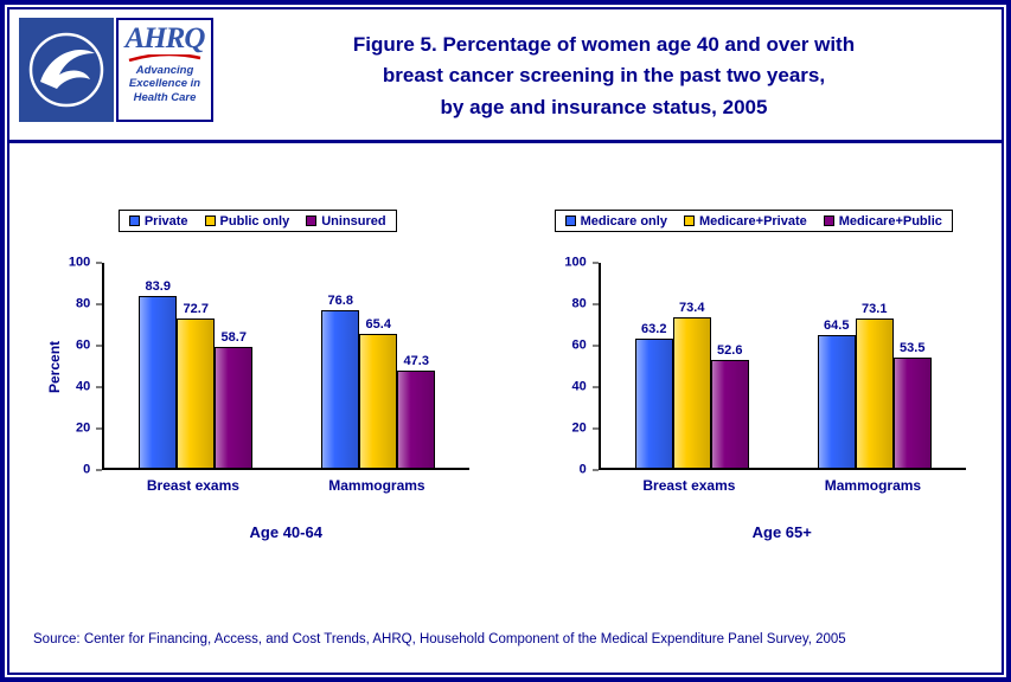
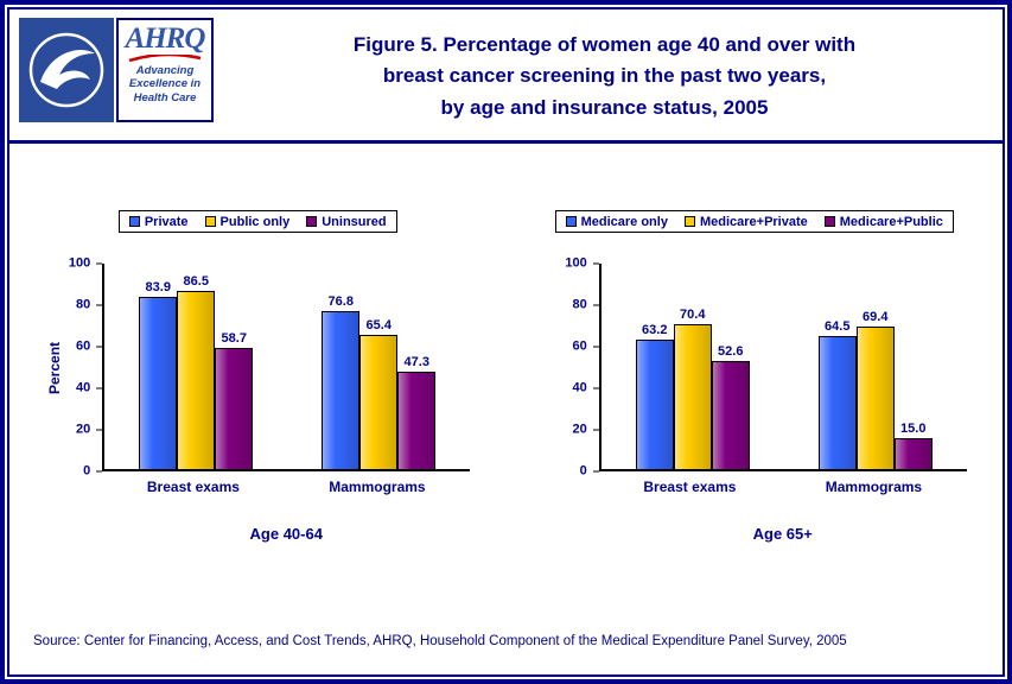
Age 40-64/Public only/Breast exams: 72.7 -> 86.5
Age 65+/Medicare+Private/Breast exams: 73.4 -> 70.4
Age 65+/Medicare+Private/Mammograms: 73.1 -> 69.4
Age 65+/Medicare+Public/Mammograms: 53.5 -> 15.0
